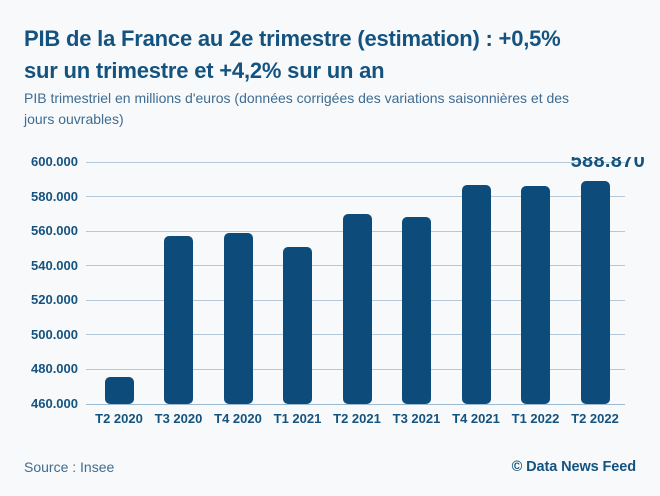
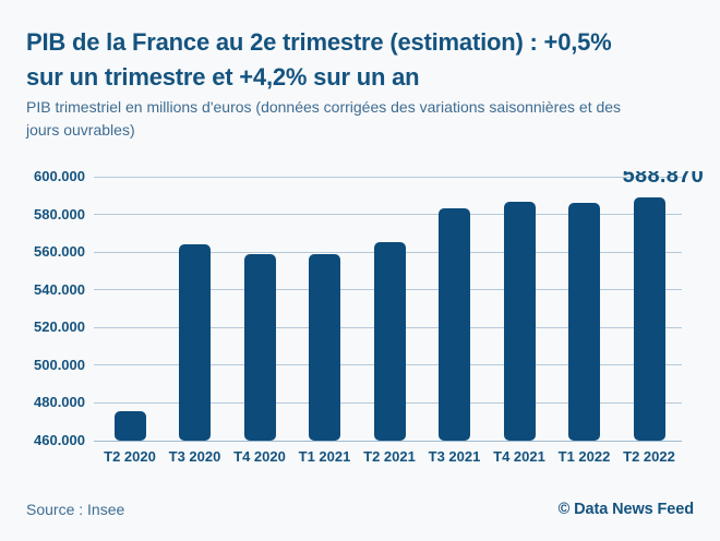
T3 2020: 557000 -> 564000
T1 2021: 551000 -> 559000
T2 2021: 570000 -> 565000
T3 2021: 568000 -> 584000
